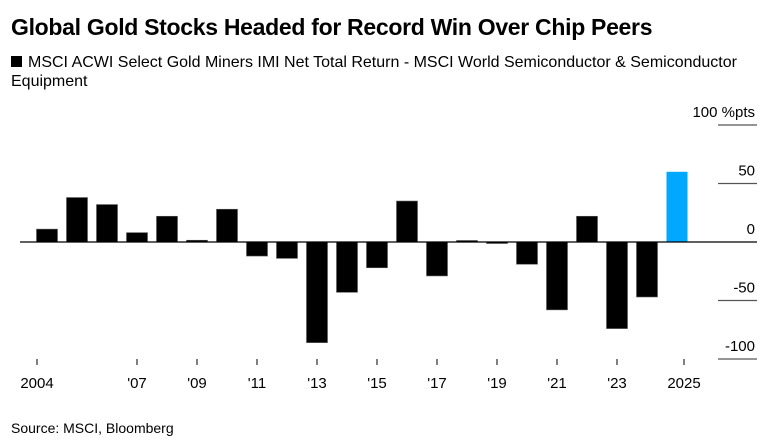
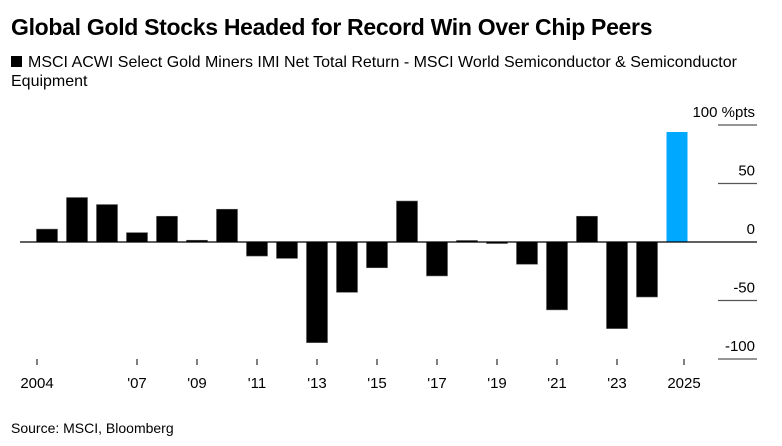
2025: 60 -> 94
